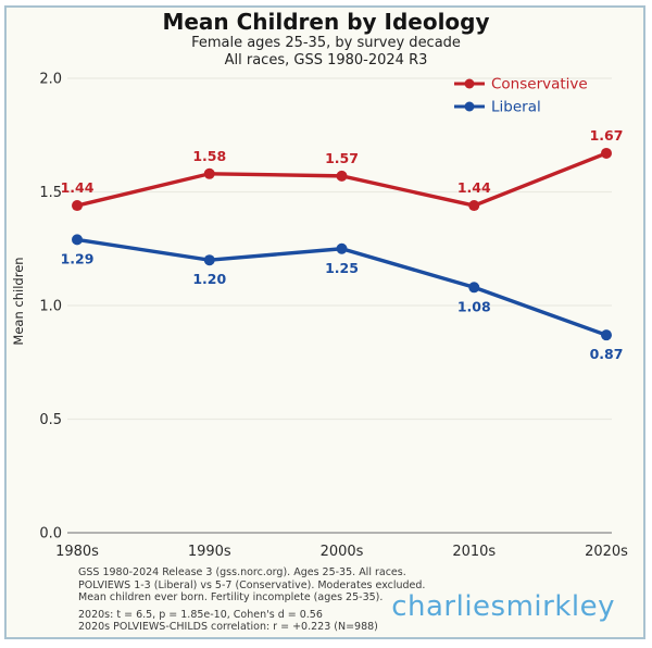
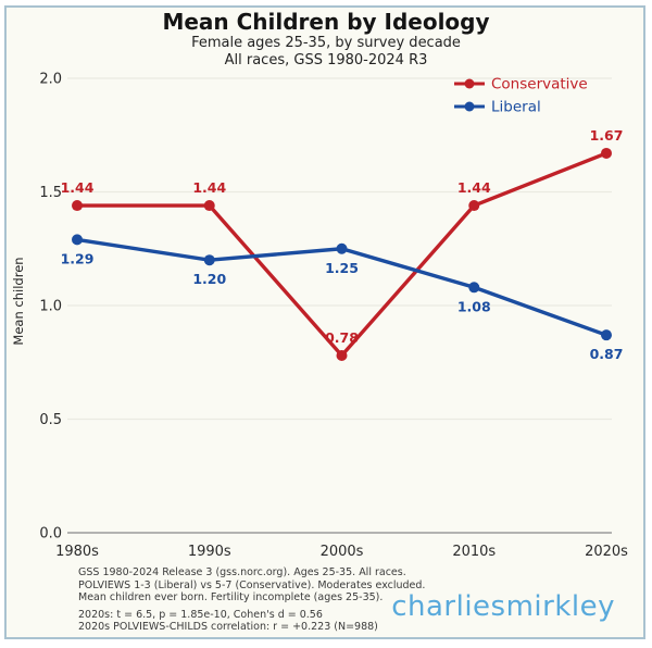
Conservative/1990s: 1.58 -> 1.44
Conservative/2000s: 1.57 -> 0.78
